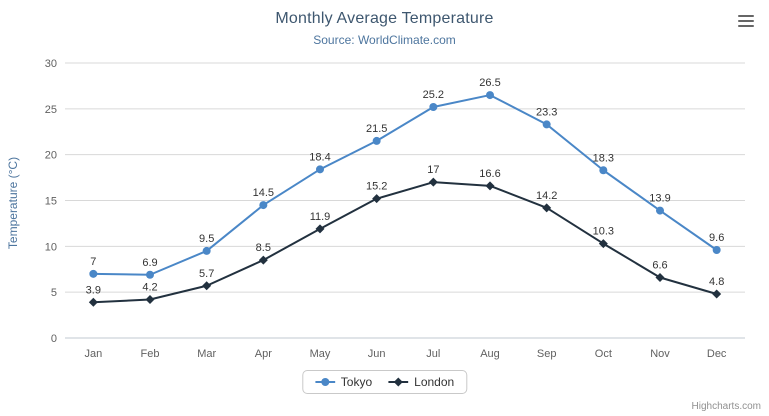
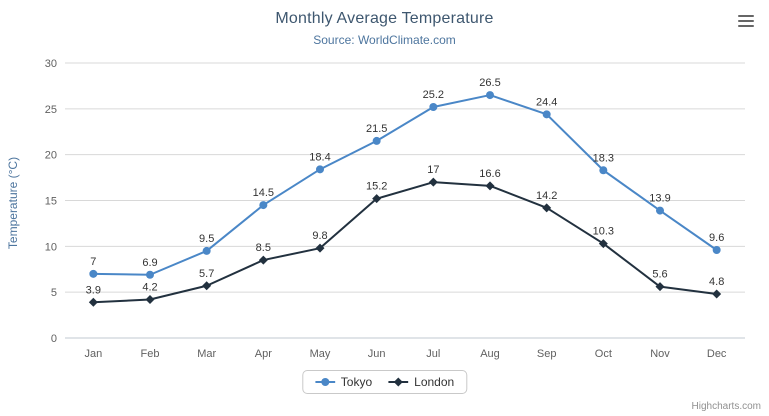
London/May: 11.9 -> 9.8
Tokyo/Sep: 23.3 -> 24.4
London/Nov: 6.6 -> 5.6
